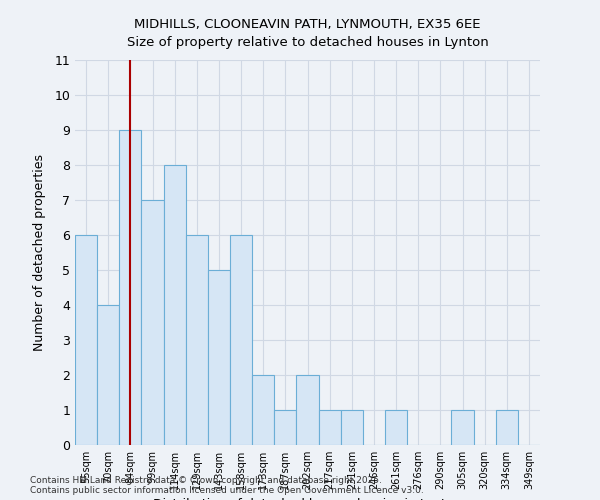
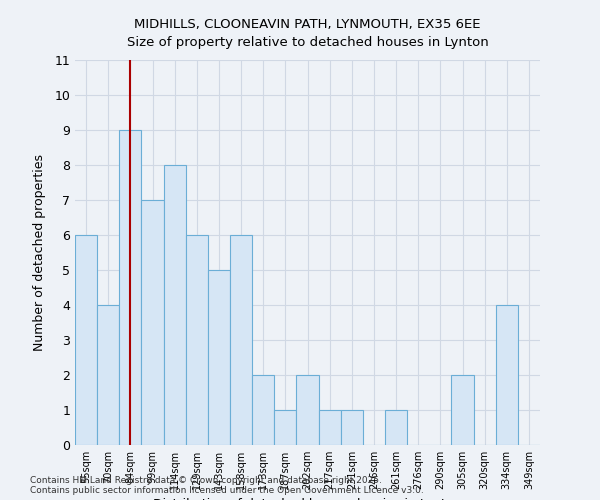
305sqm: 1 -> 2
334sqm: 1 -> 4
